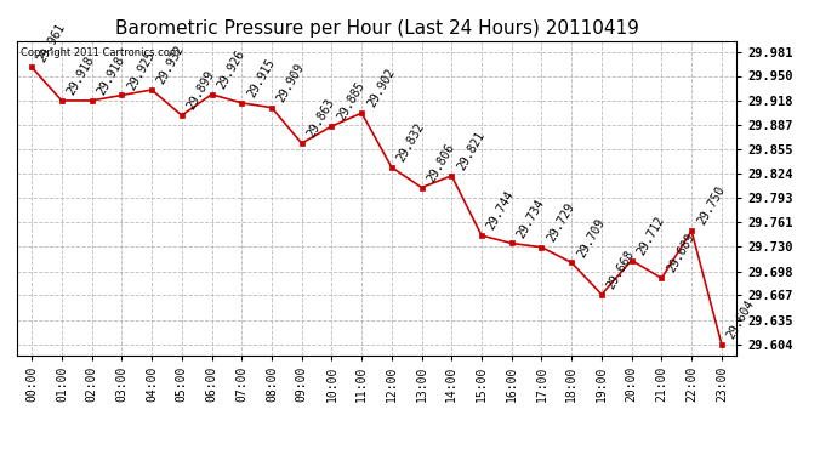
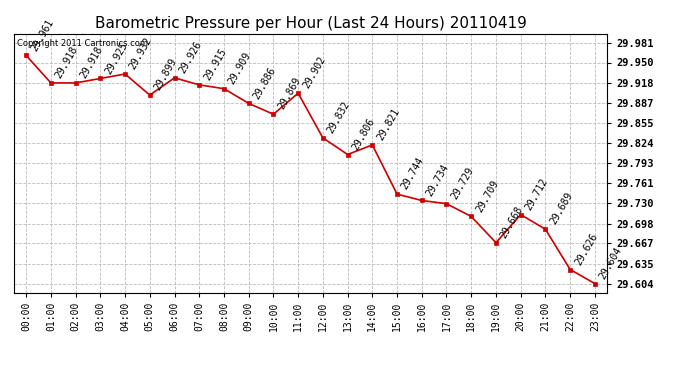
09:00: 29.863 -> 29.886
10:00: 29.885 -> 29.869
22:00: 29.750 -> 29.626
